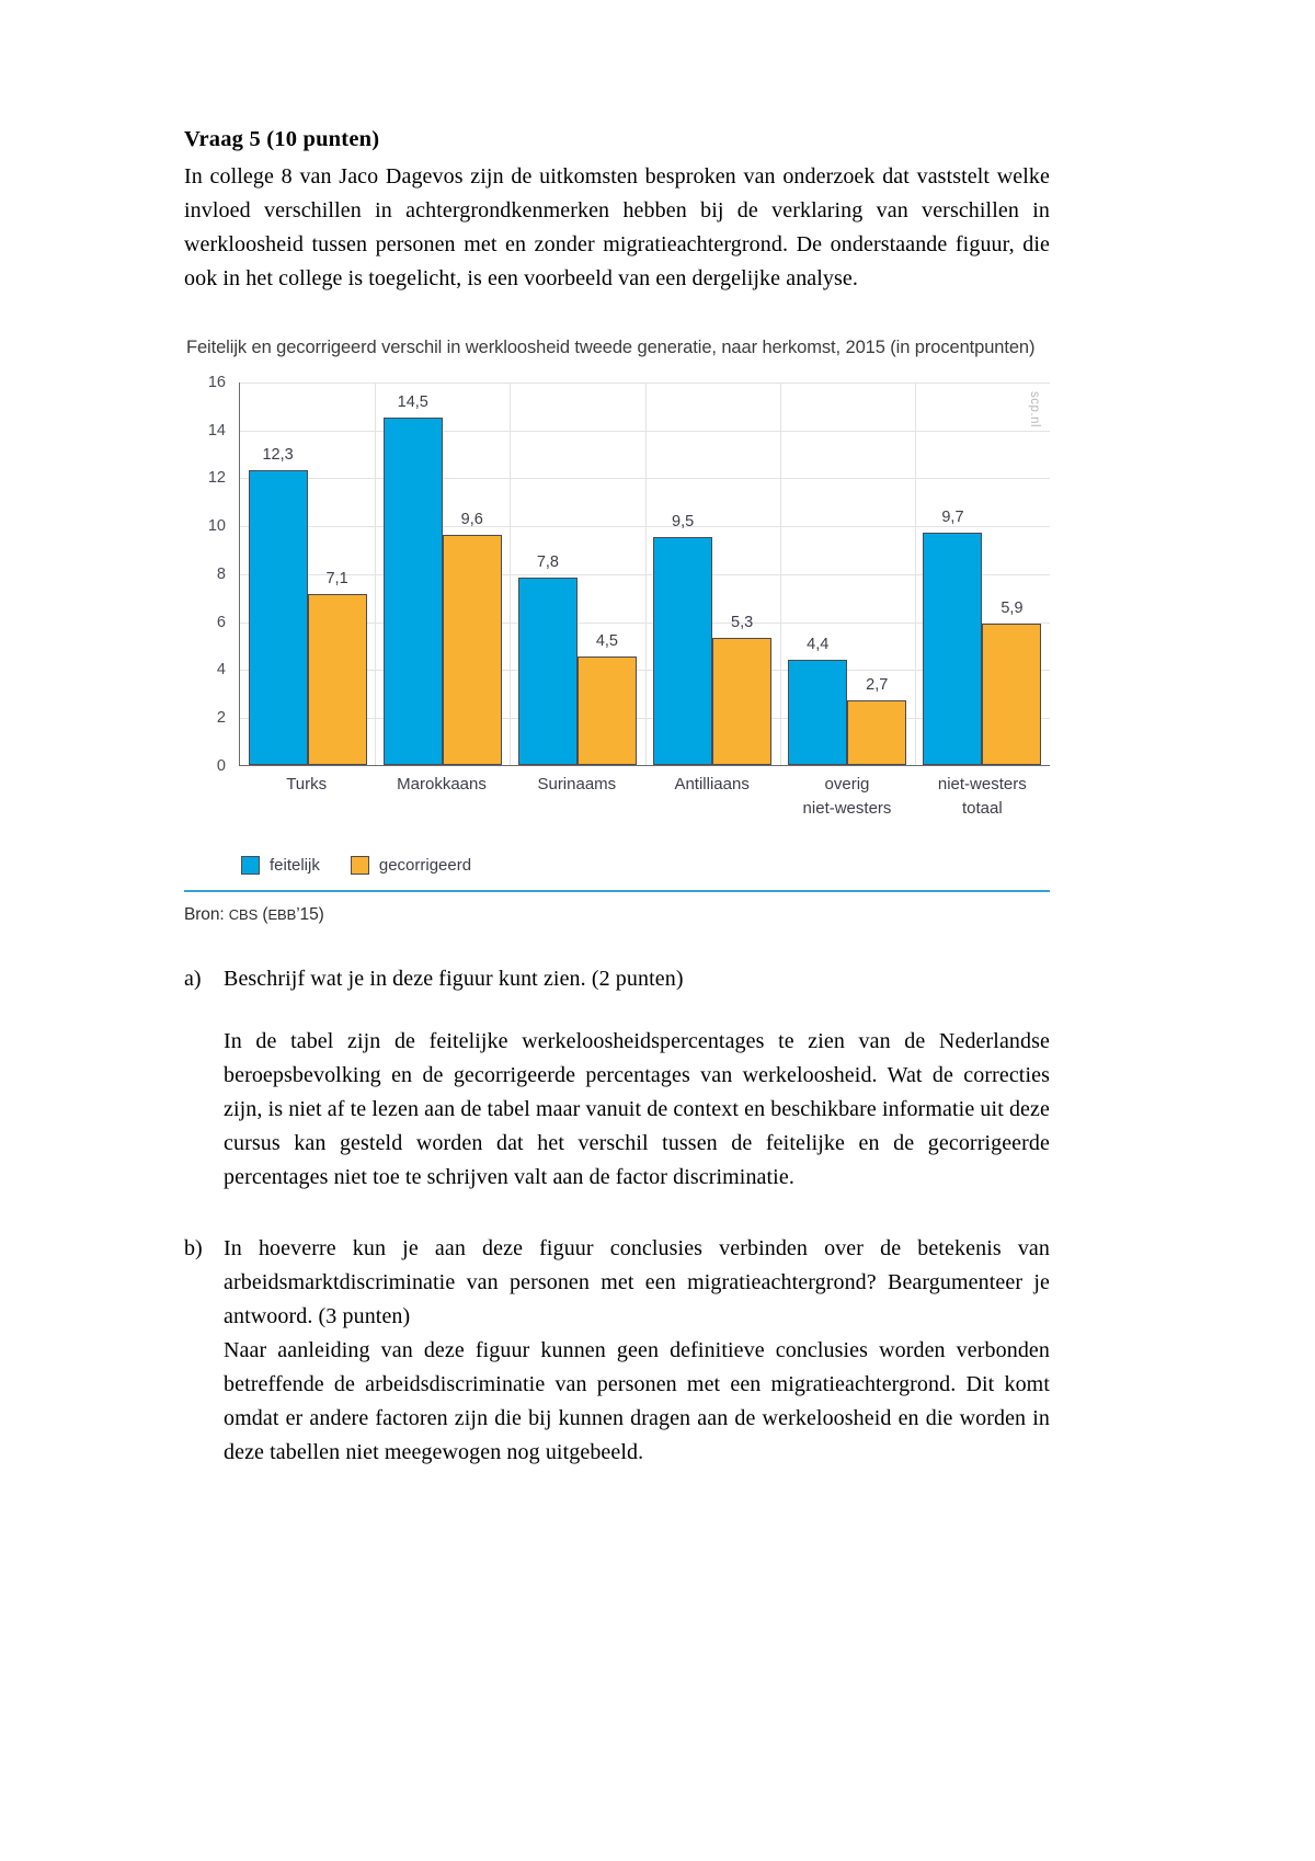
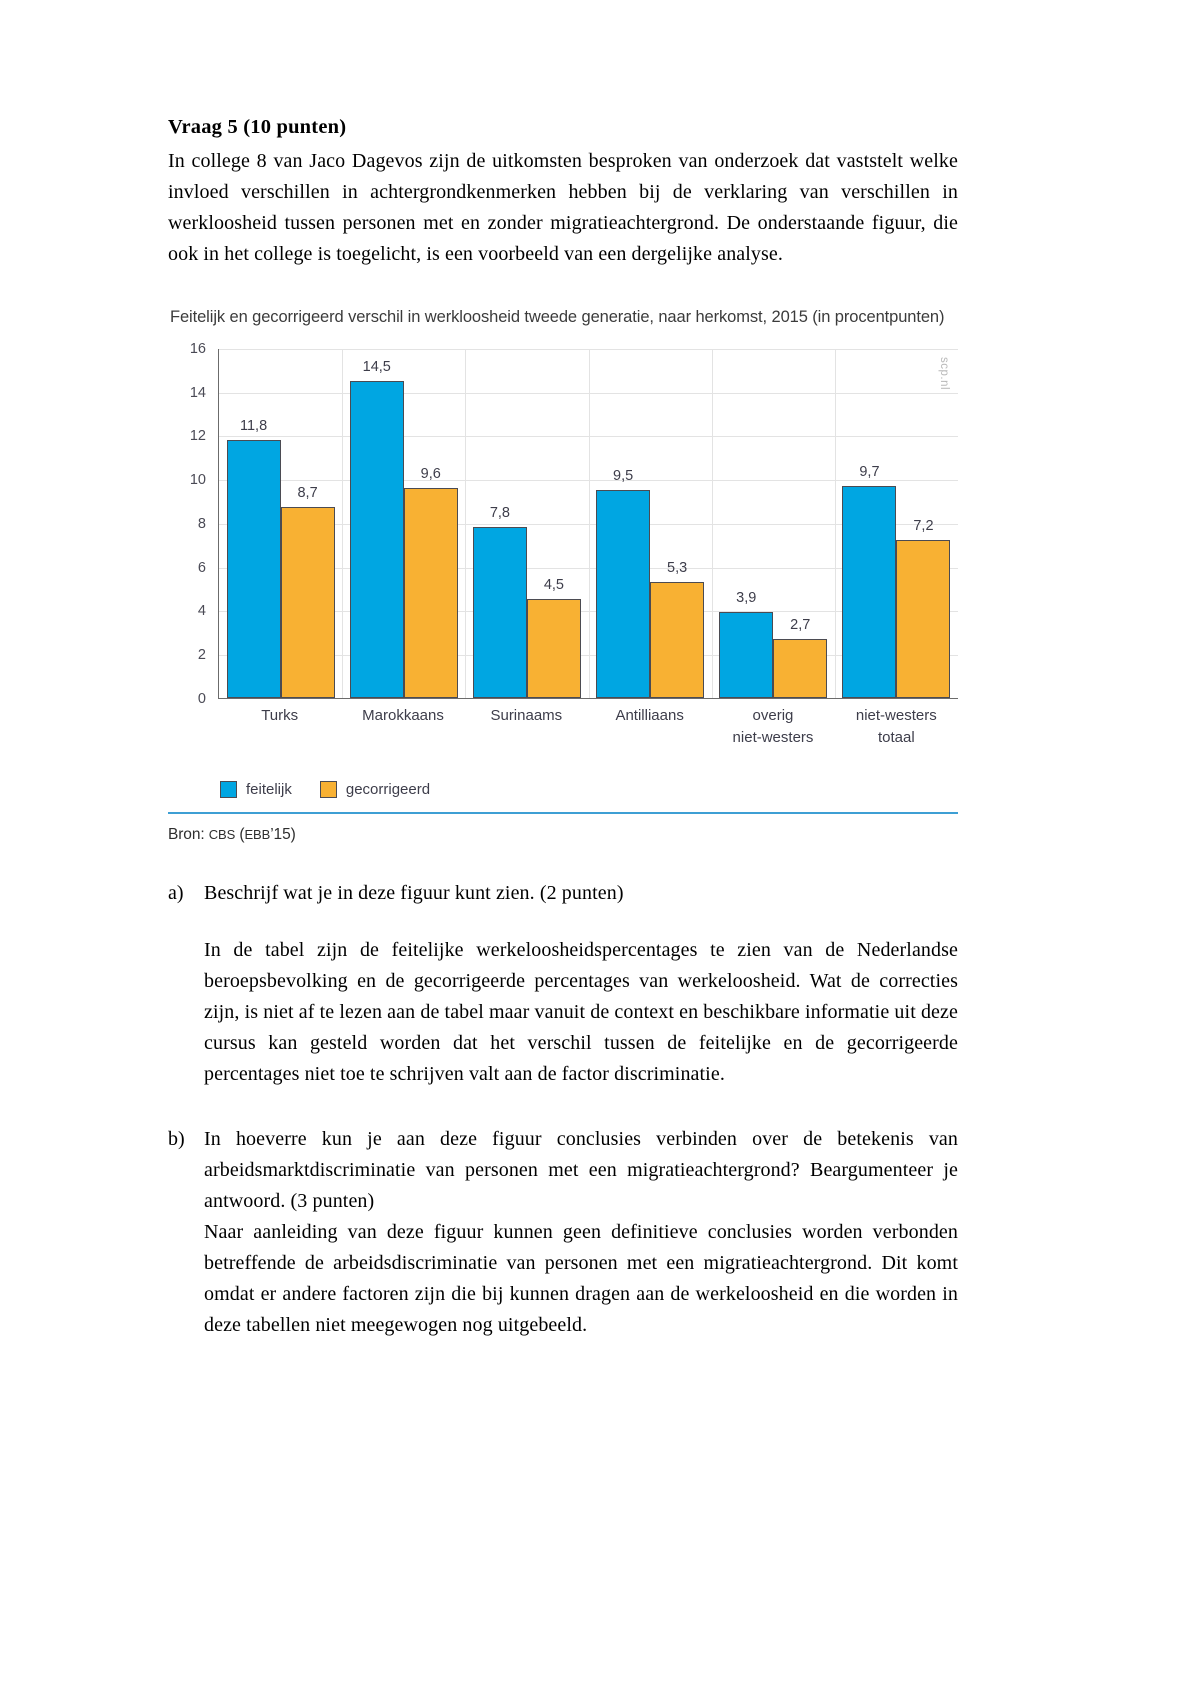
feitelijk/Turks: 12,3 -> 11,8
gecorrigeerd/Turks: 7,1 -> 8,7
feitelijk/overig niet-westers: 4,4 -> 3,9
gecorrigeerd/niet-westers totaal: 5,9 -> 7,2
